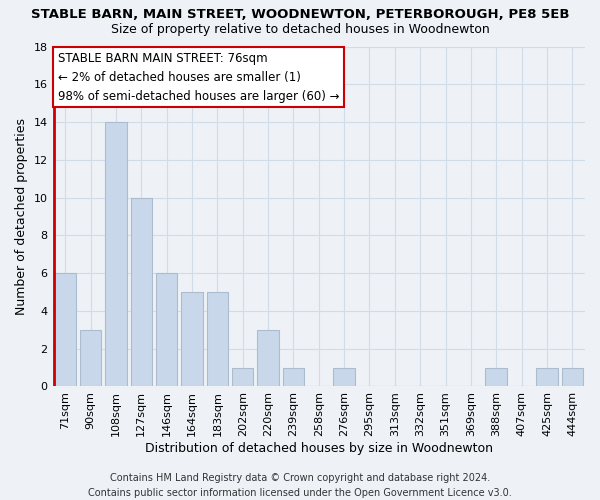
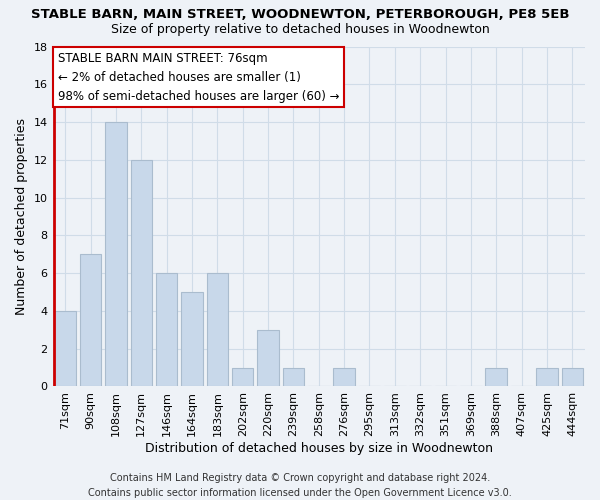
71sqm: 6 -> 4
90sqm: 3 -> 7
127sqm: 10 -> 12
183sqm: 5 -> 6
